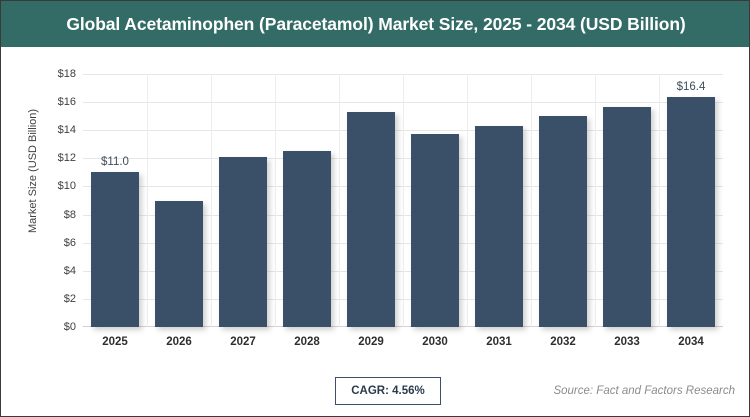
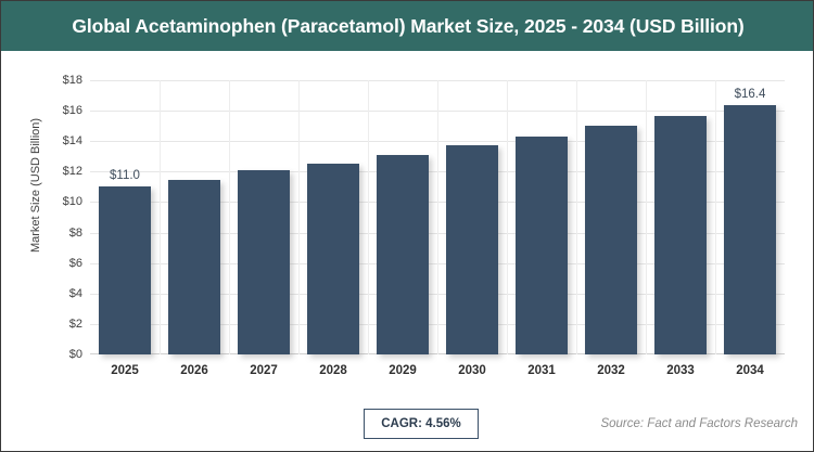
2026: $9.0 -> $11.4
2029: $15.3 -> $13.1
